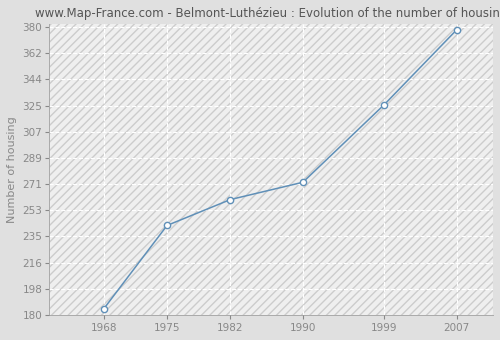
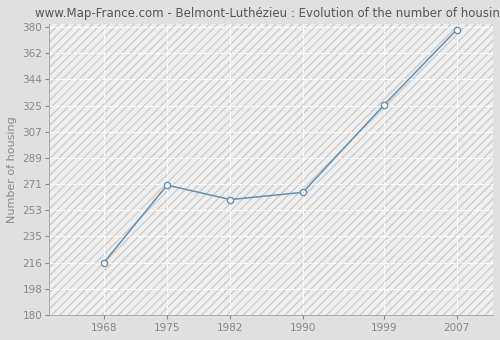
1968: 184 -> 216
1975: 242 -> 270
1990: 272 -> 265
